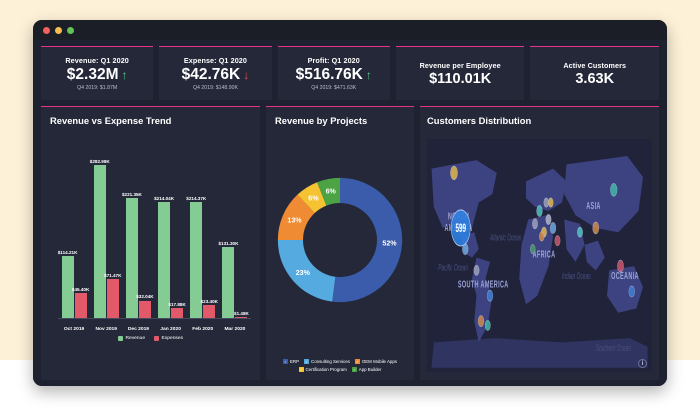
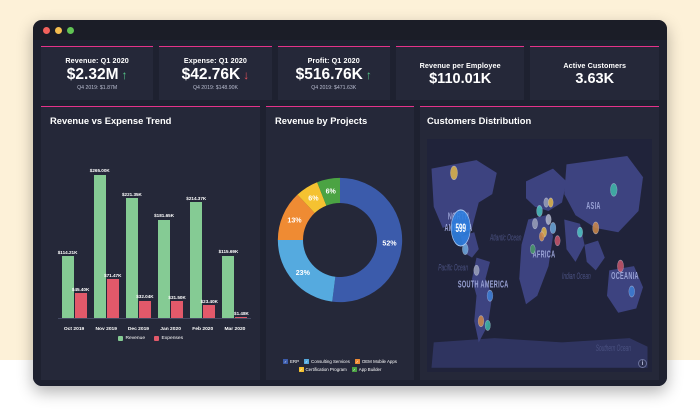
Revenue vs Expense Trend/Revenue/Nov 2019: $282.98K -> $265.00K
Revenue vs Expense Trend/Revenue/Jan 2020: $214.04K -> $181.65K
Revenue vs Expense Trend/Expenses/Jan 2020: $17.88K -> $31.50K
Revenue vs Expense Trend/Revenue/Mar 2020: $131.30K -> $115.69K
